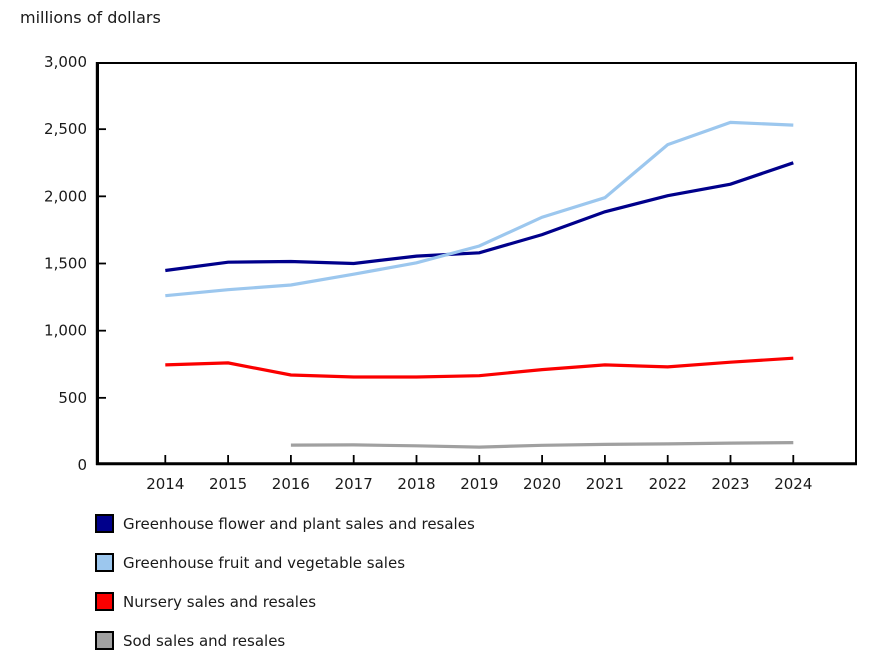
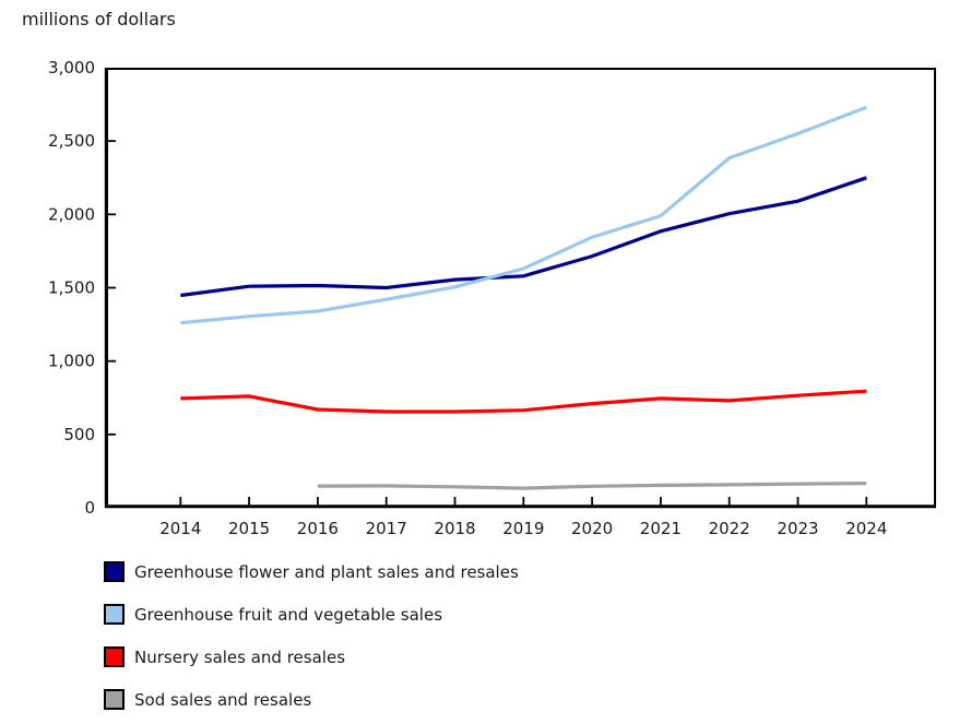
Greenhouse fruit and vegetable sales/2024: 2530 -> 2730
